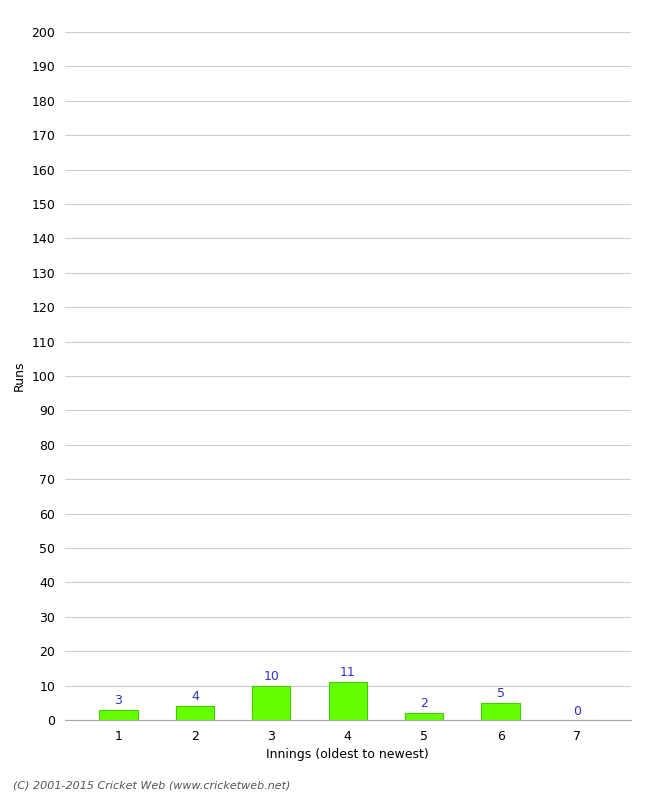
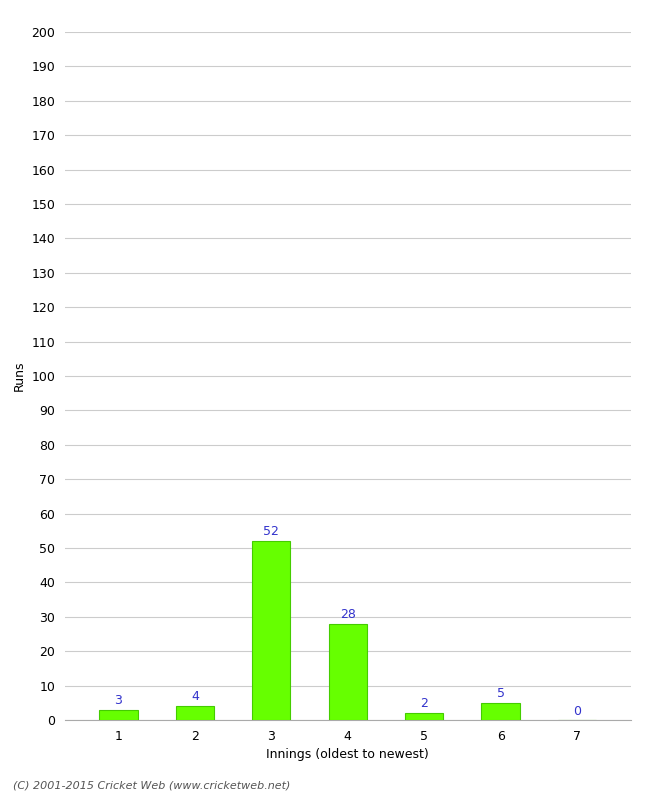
3: 10 -> 52
4: 11 -> 28
